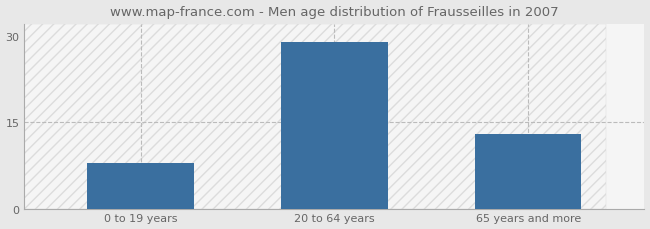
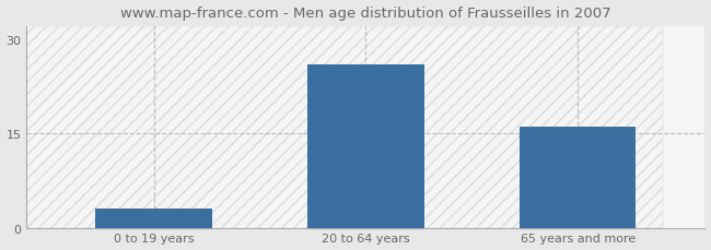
0 to 19 years: 8 -> 3
20 to 64 years: 29 -> 26
65 years and more: 13 -> 16
